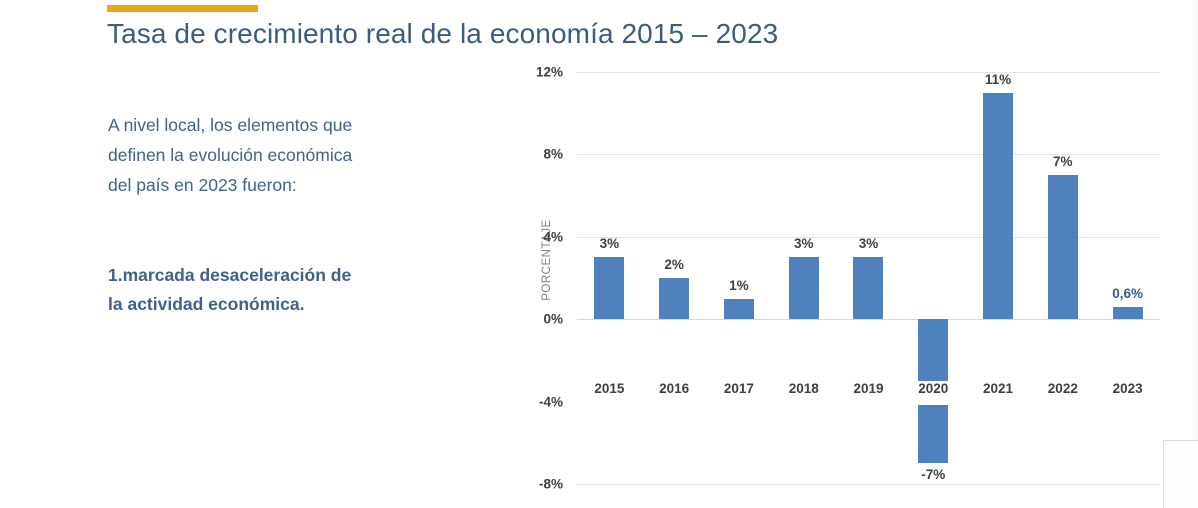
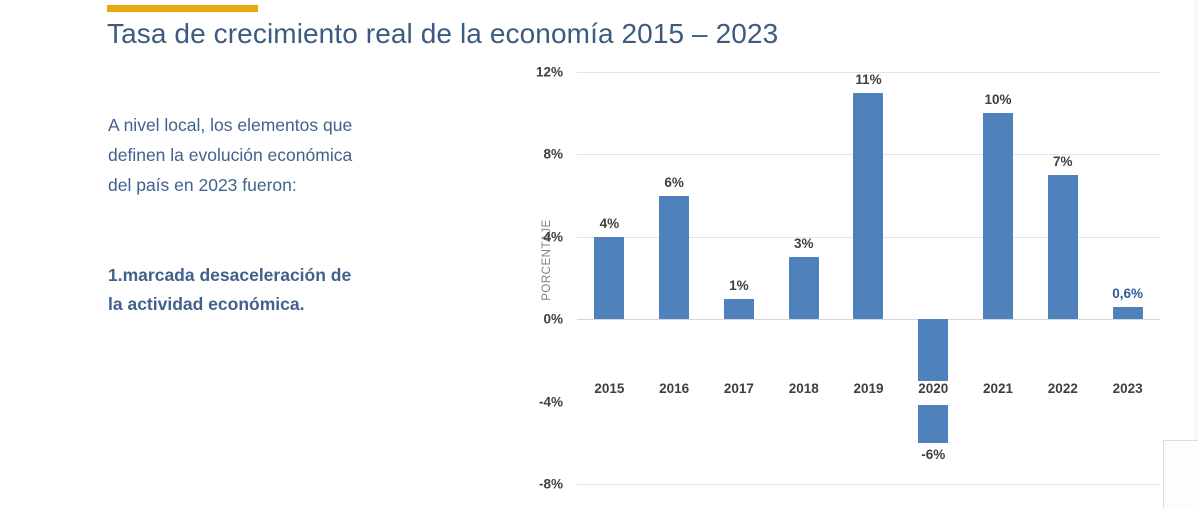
2015: 3% -> 4%
2016: 2% -> 6%
2019: 3% -> 11%
2020: -7% -> -6%
2021: 11% -> 10%
